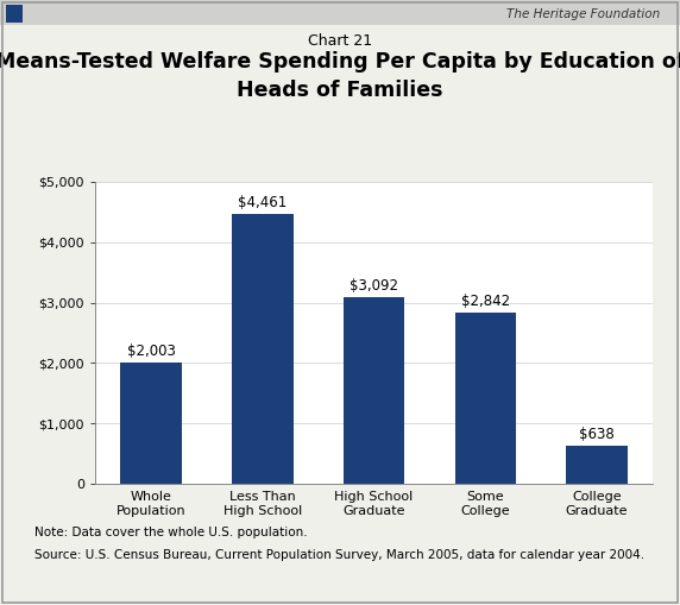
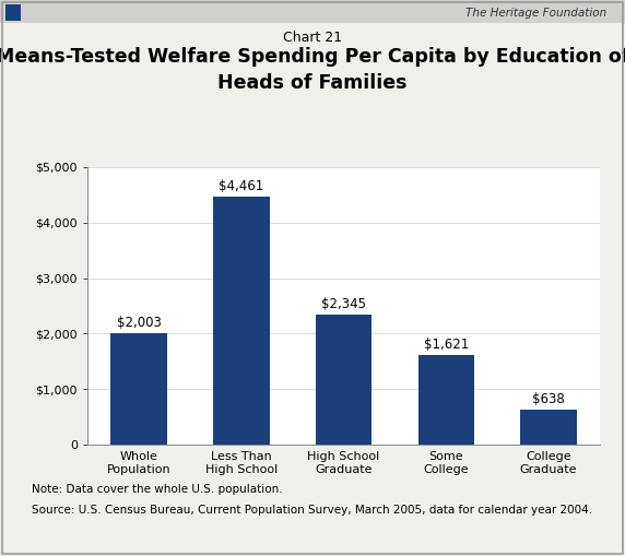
High School Graduate: $3,092 -> $2,345
Some College: $2,842 -> $1,621
